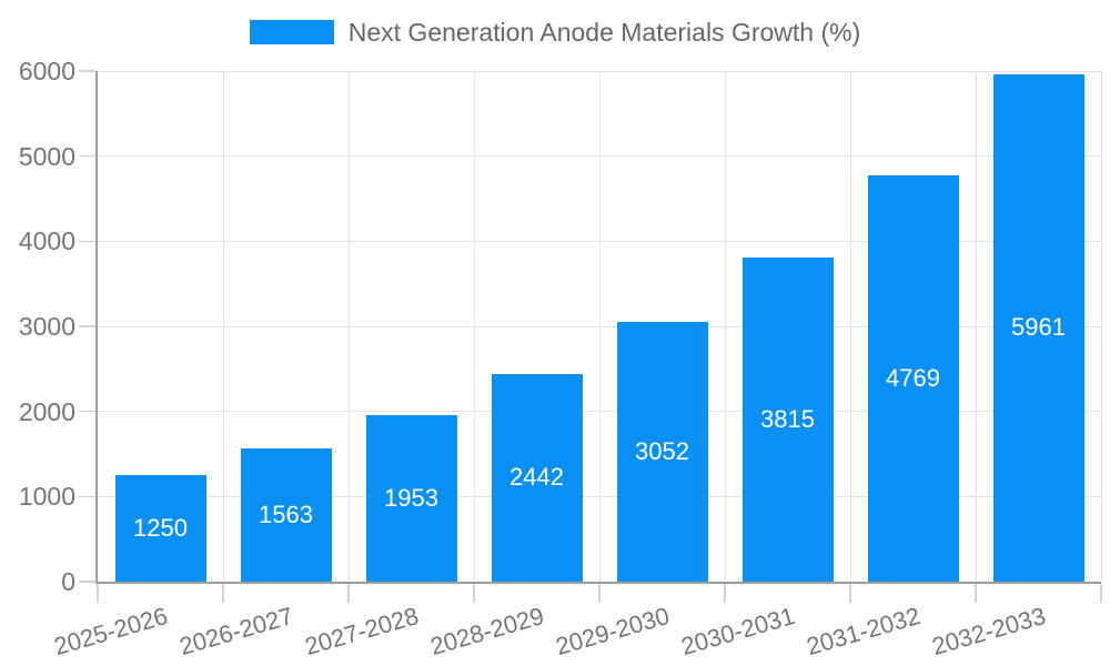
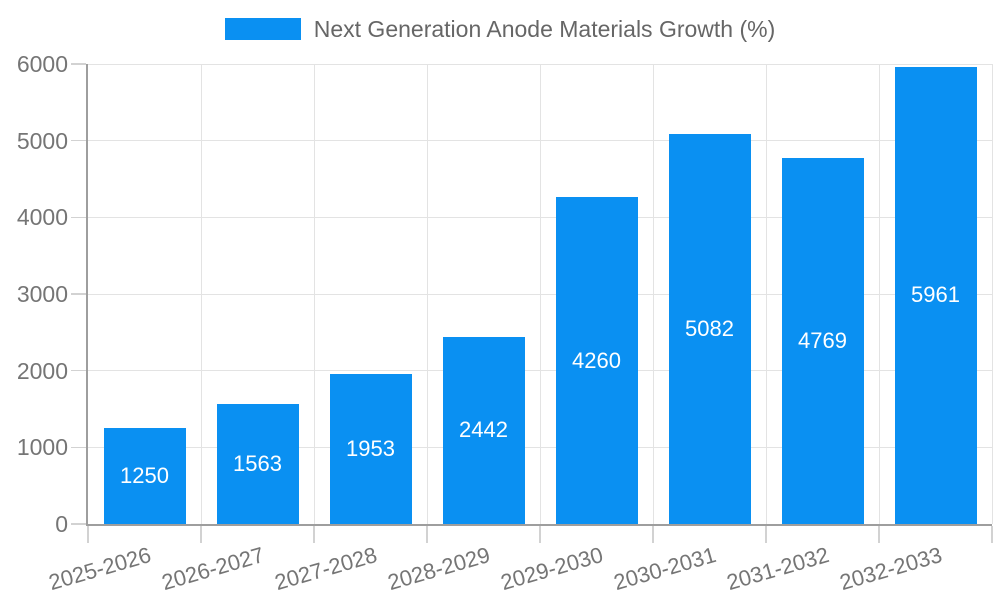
2029-2030: 3052 -> 4260
2030-2031: 3815 -> 5082
